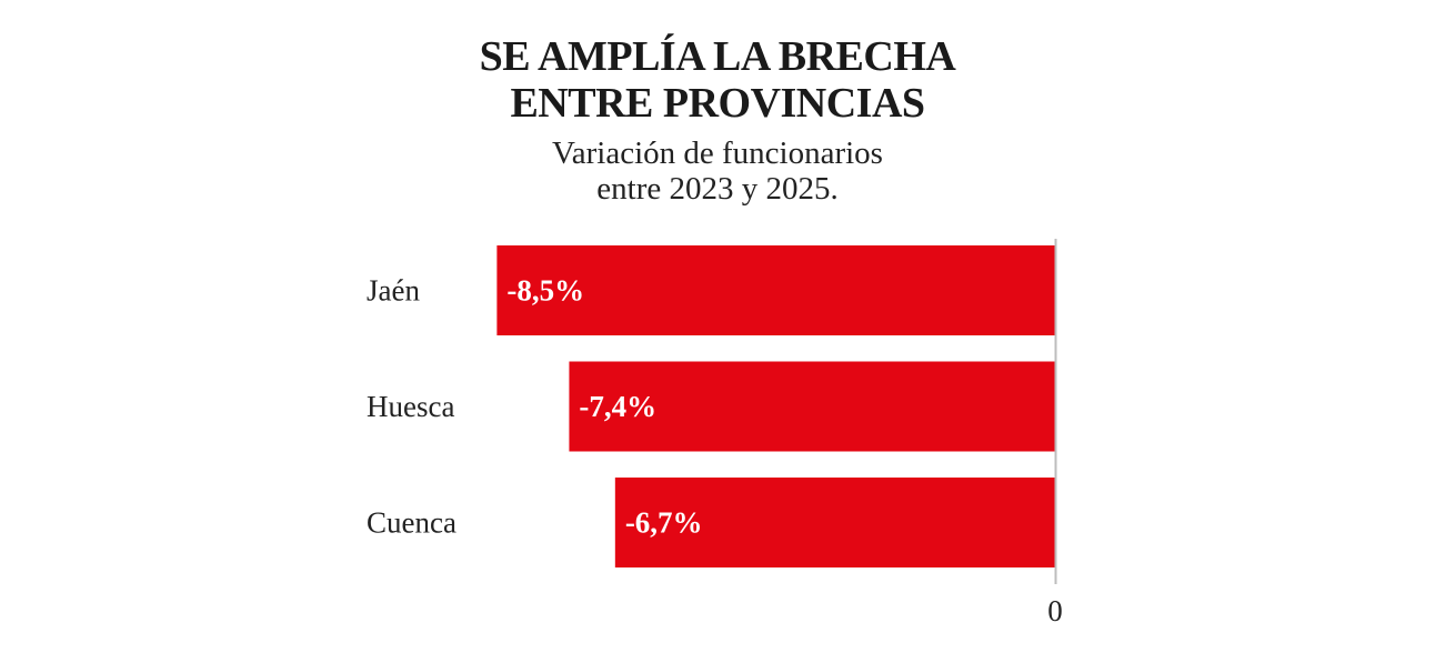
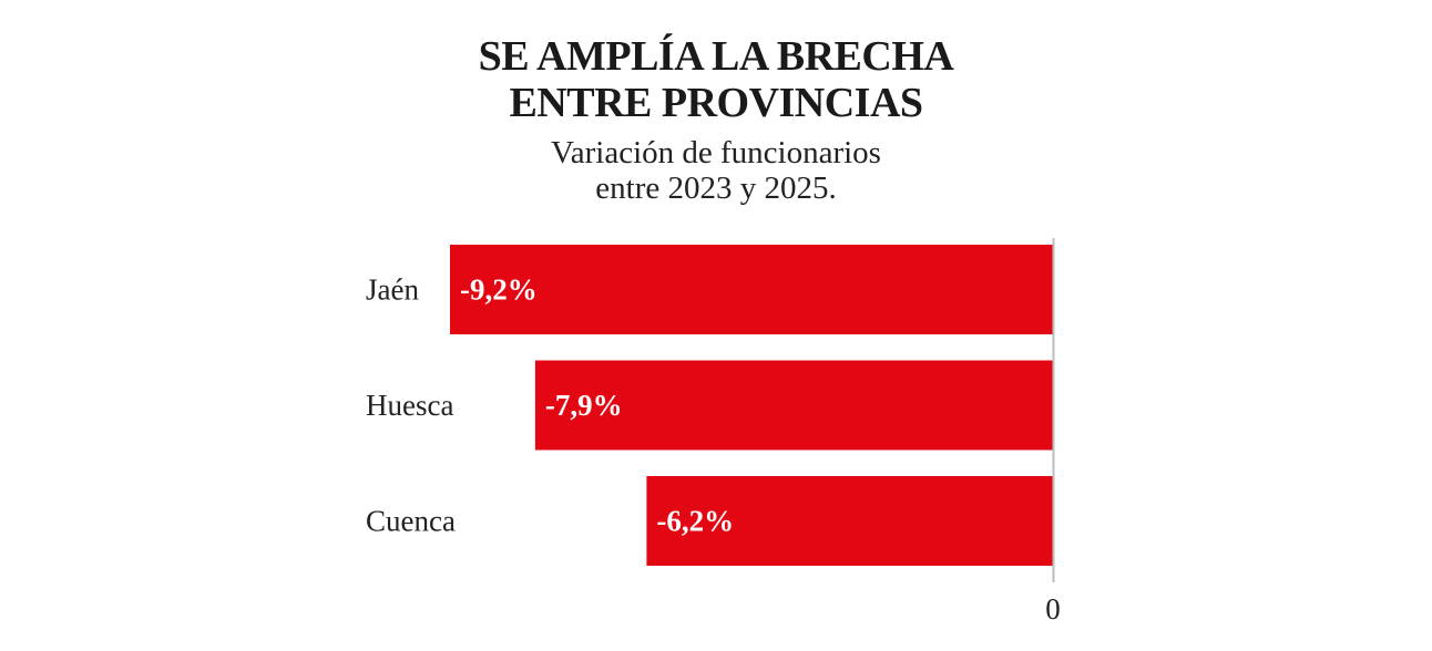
Jaén: -8,5% -> -9,2%
Huesca: -7,4% -> -7,9%
Cuenca: -6,7% -> -6,2%
